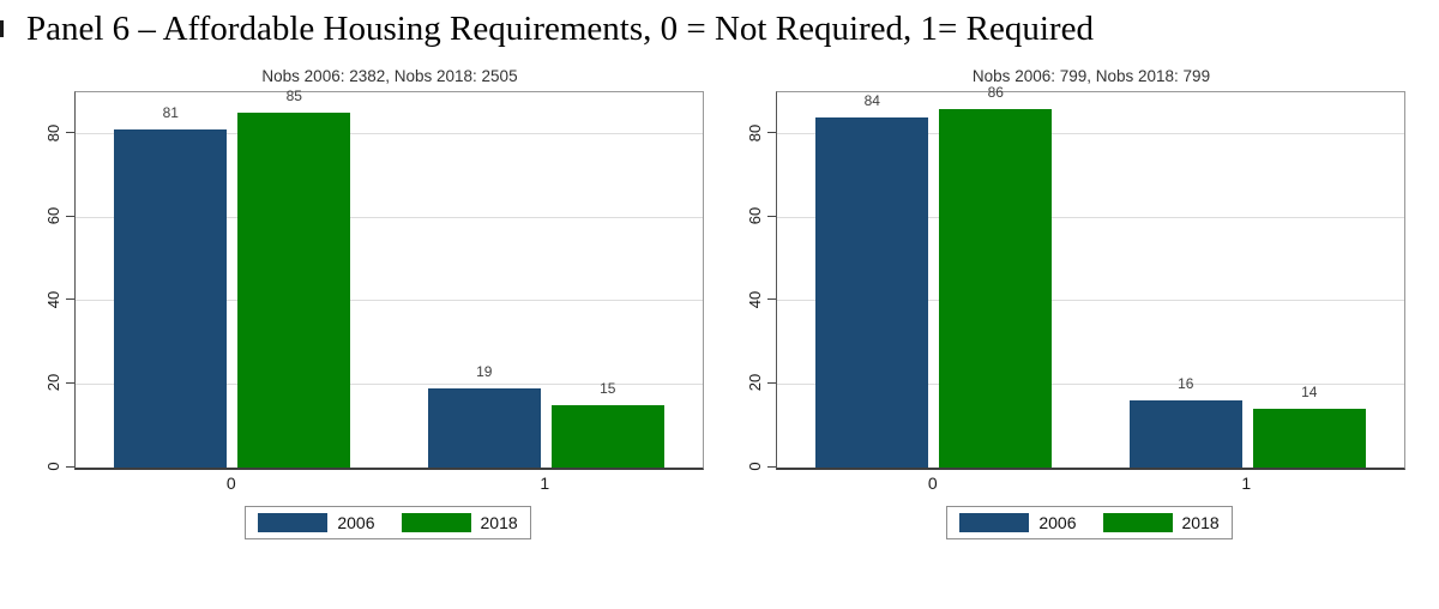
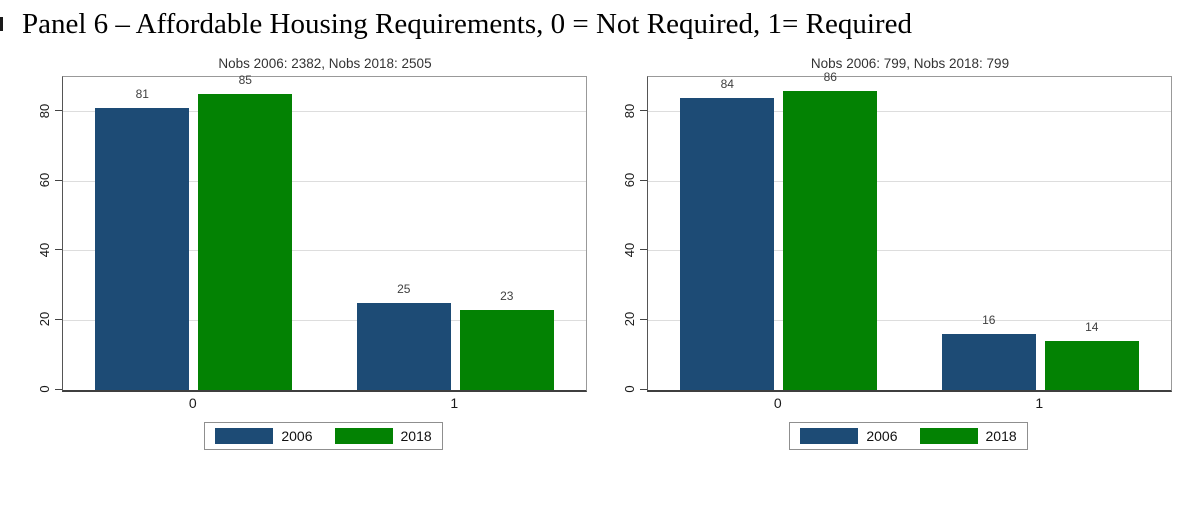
Nobs 2006: 2382, Nobs 2018: 2505/2006/1: 19 -> 25
Nobs 2006: 2382, Nobs 2018: 2505/2018/1: 15 -> 23
